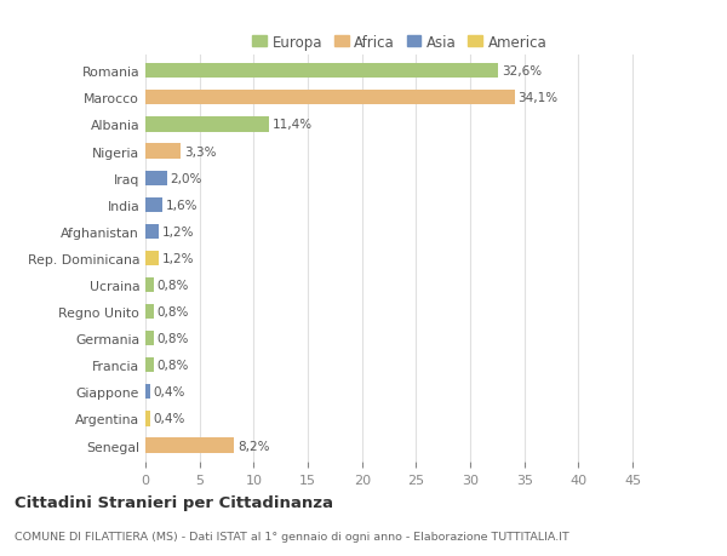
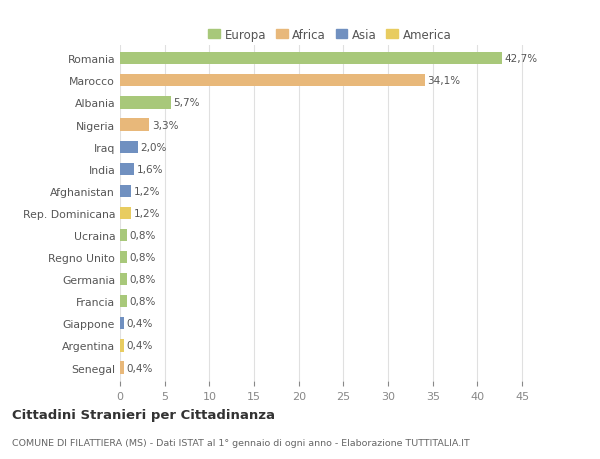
Romania: 32,6% -> 42,7%
Albania: 11,4% -> 5,7%
Senegal: 8,2% -> 0,4%
